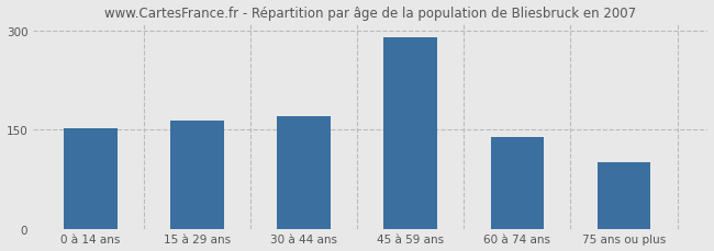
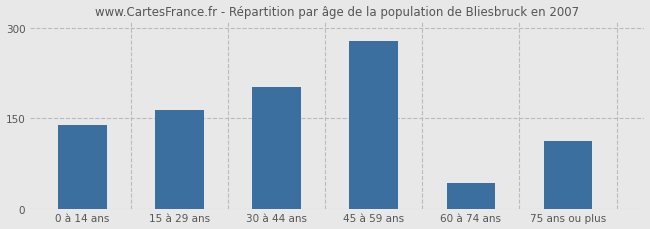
0 à 14 ans: 152 -> 138
30 à 44 ans: 170 -> 202
45 à 59 ans: 290 -> 278
60 à 74 ans: 138 -> 42
75 ans ou plus: 100 -> 112
